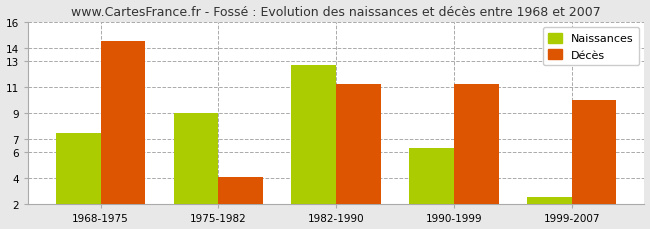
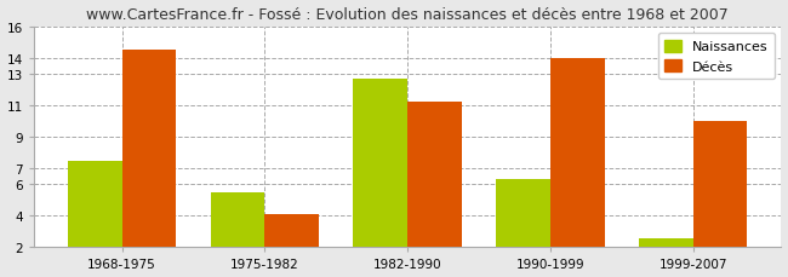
Naissances/1975-1982: 9.0 -> 5.5
Décès/1990-1999: 11.2 -> 14.0
